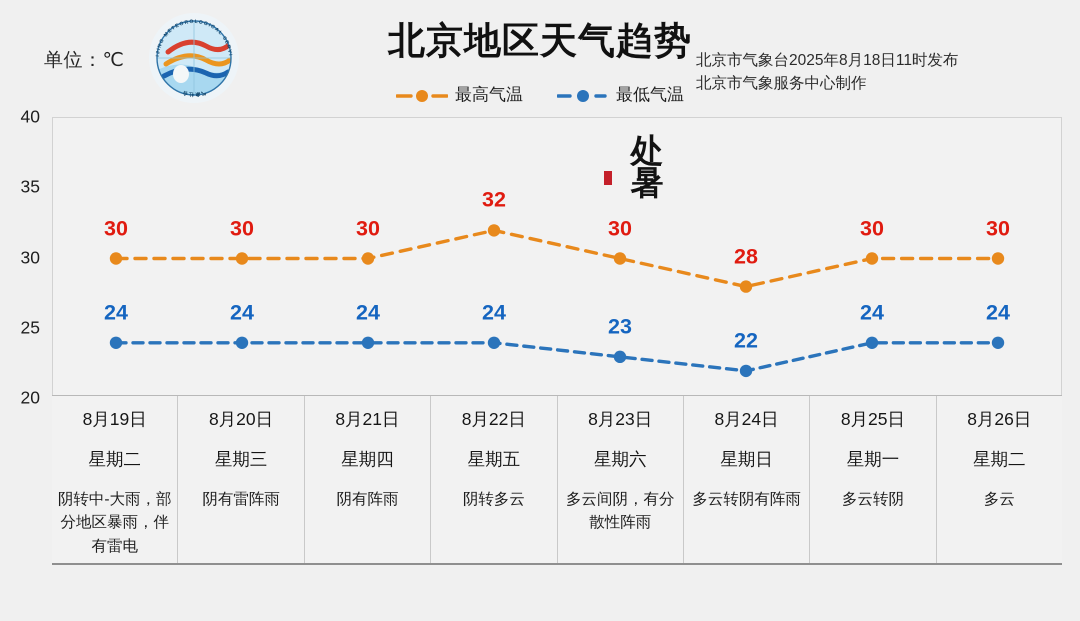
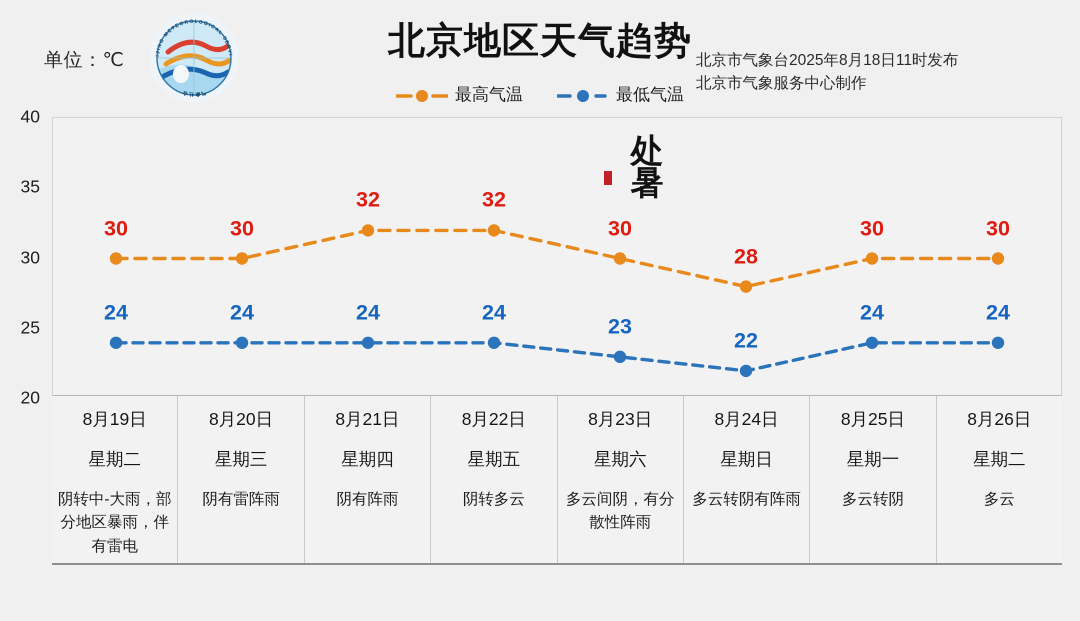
最高气温/8月21日: 30 -> 32
